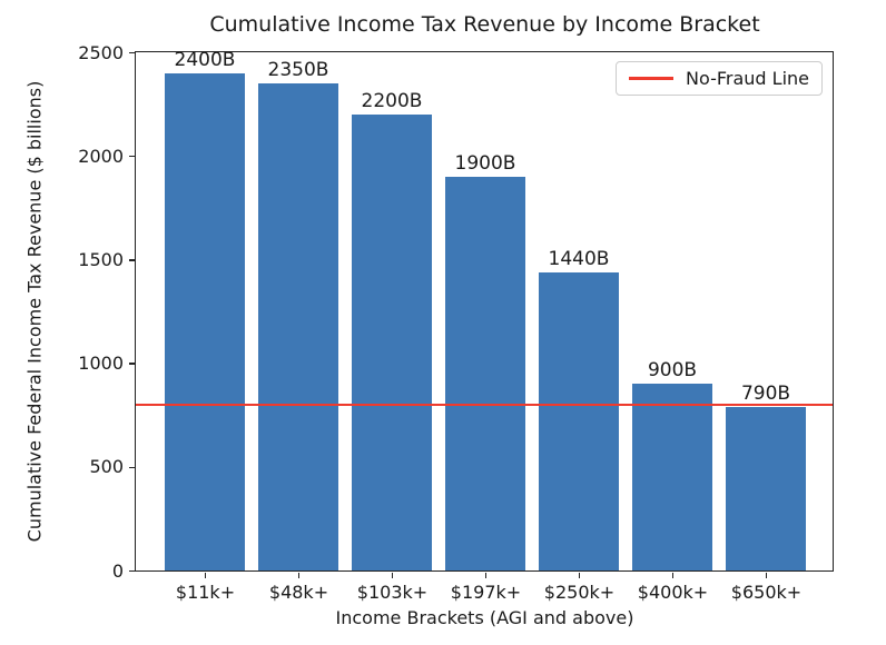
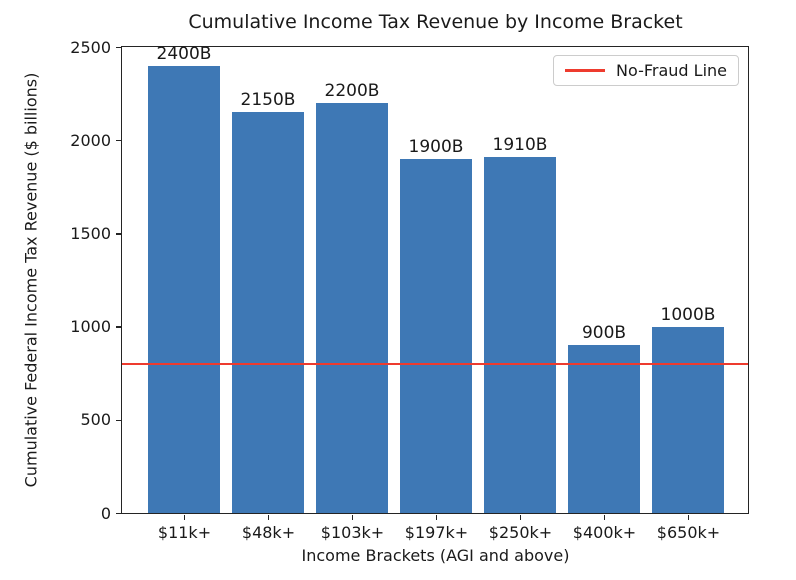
$48k+: 2350B -> 2150B
$250k+: 1440B -> 1910B
$650k+: 790B -> 1000B
